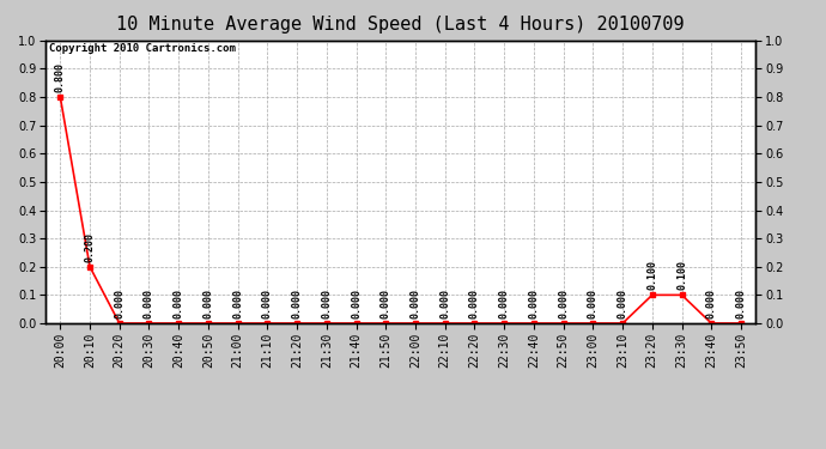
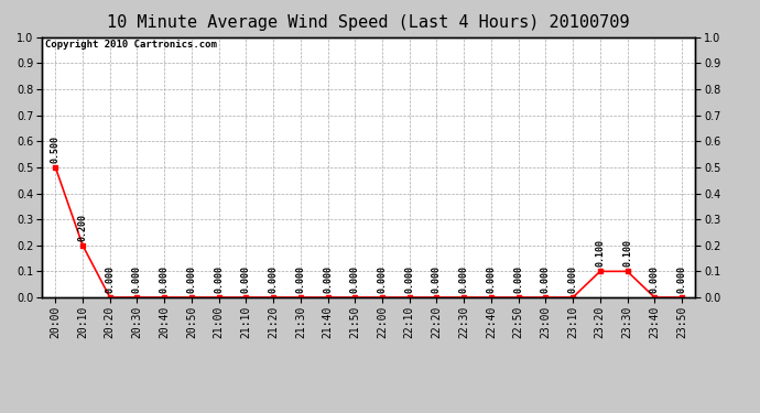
20:00: 0.800 -> 0.500
